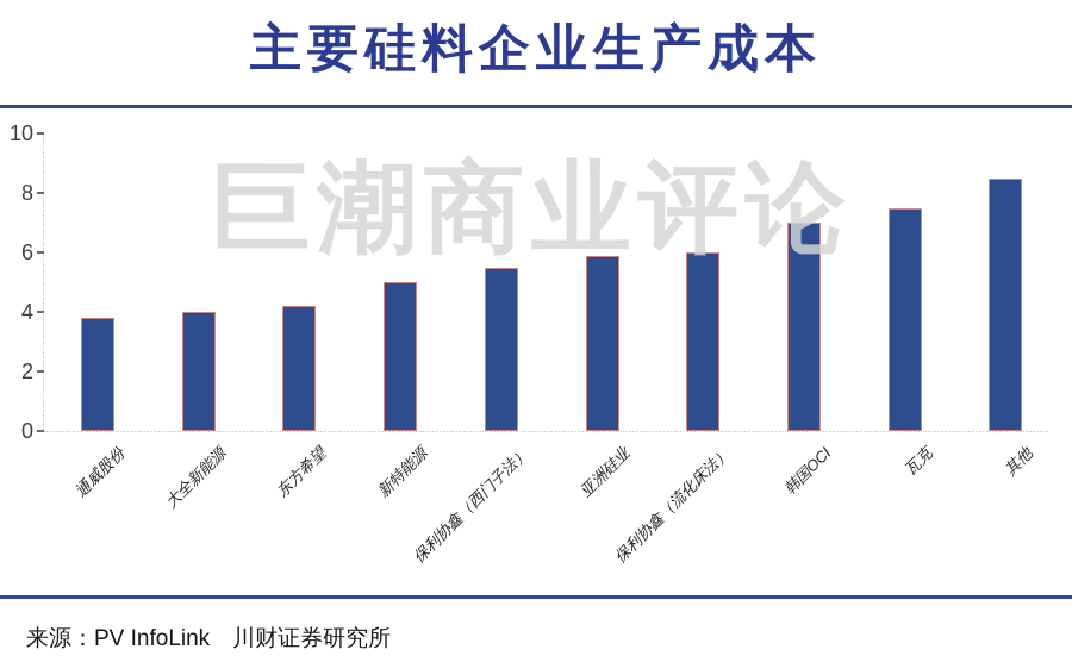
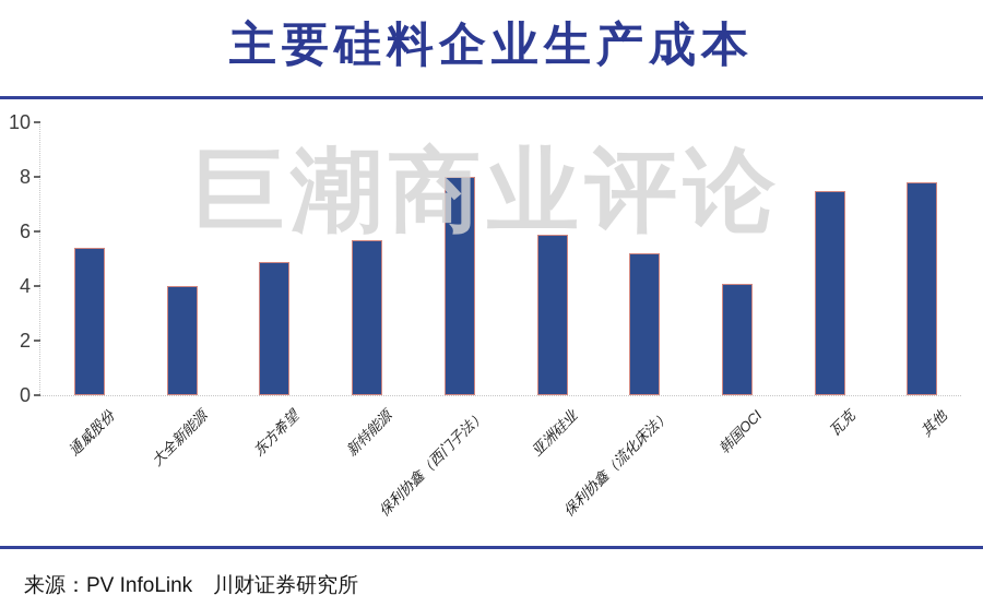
通威股份: 3.8 -> 5.4
东方希望: 4.2 -> 4.9
新特能源: 5.0 -> 5.7
保利协鑫（西门子法）: 5.5 -> 8.0
保利协鑫（流化床法）: 6.0 -> 5.2
韩国OCI: 7.0 -> 4.1
其他: 8.5 -> 7.8
